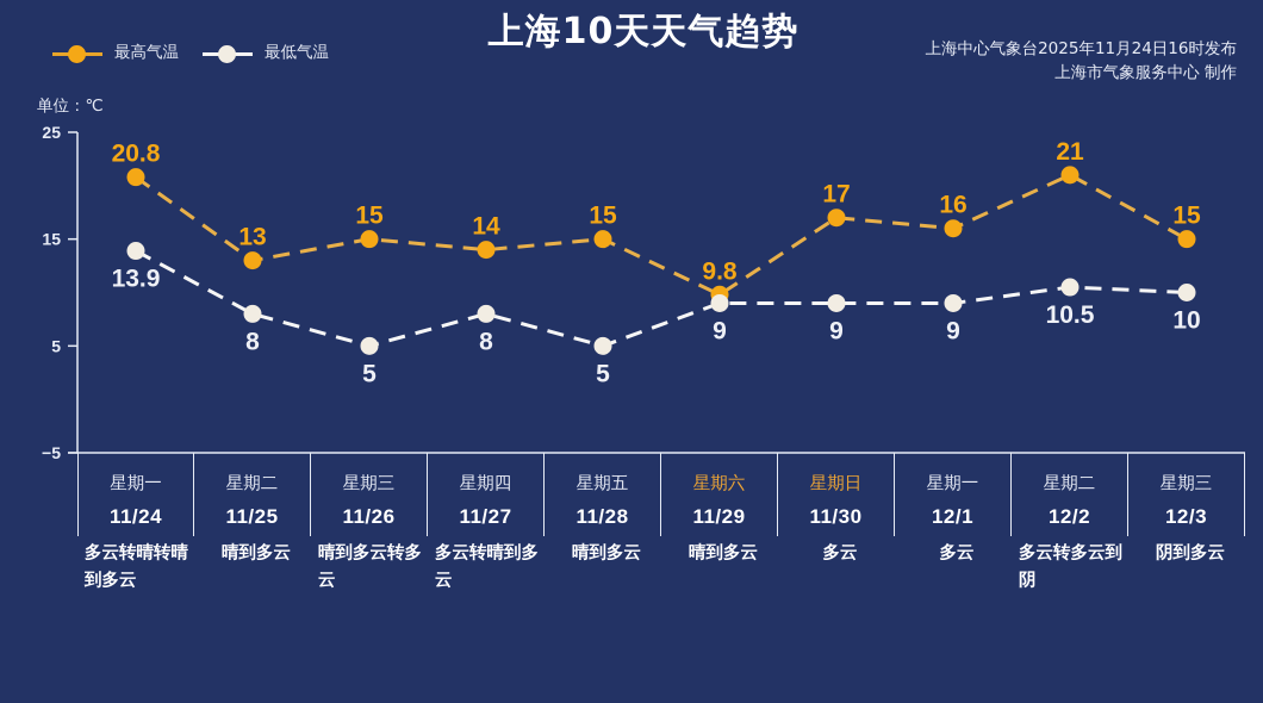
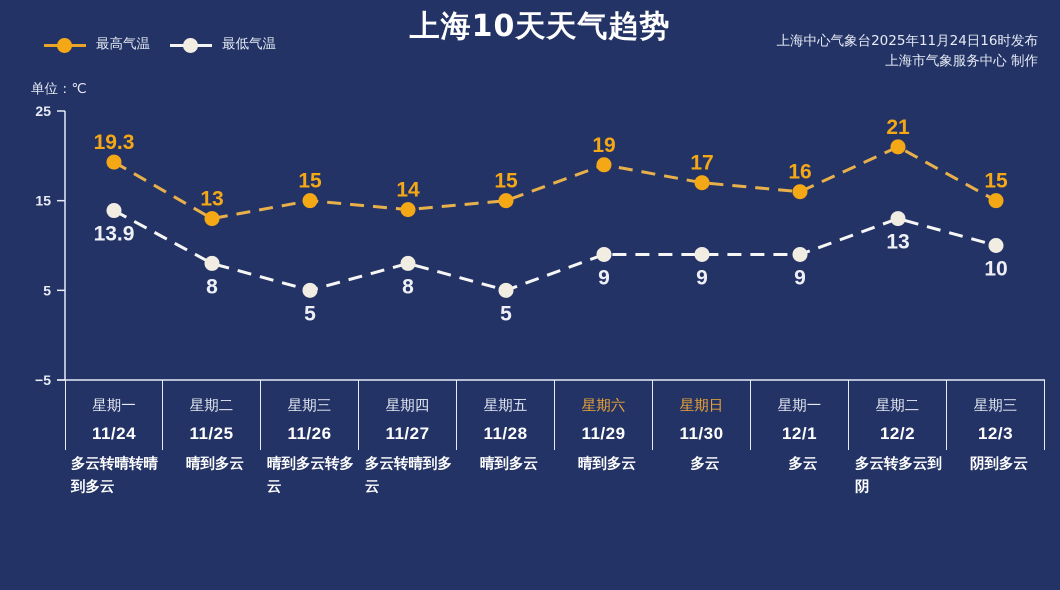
最高气温/11/24: 20.8 -> 19.3
最高气温/11/29: 9.8 -> 19
最低气温/12/2: 10.5 -> 13
